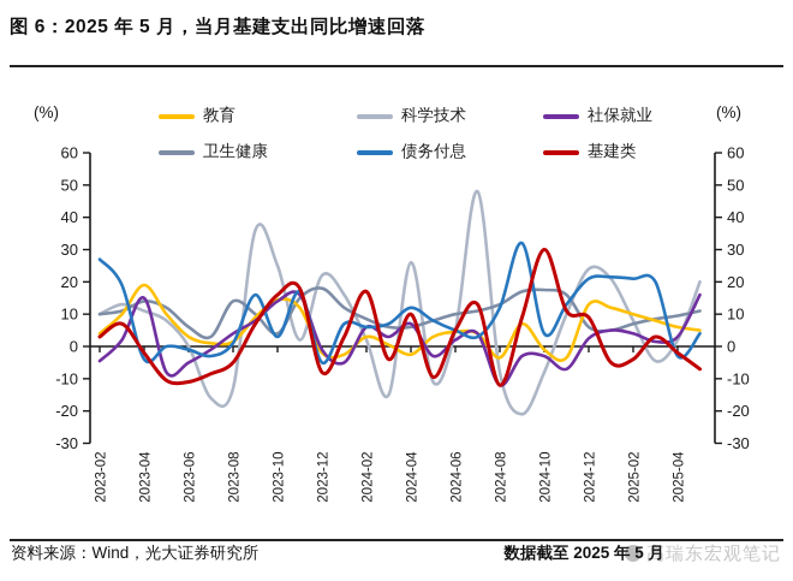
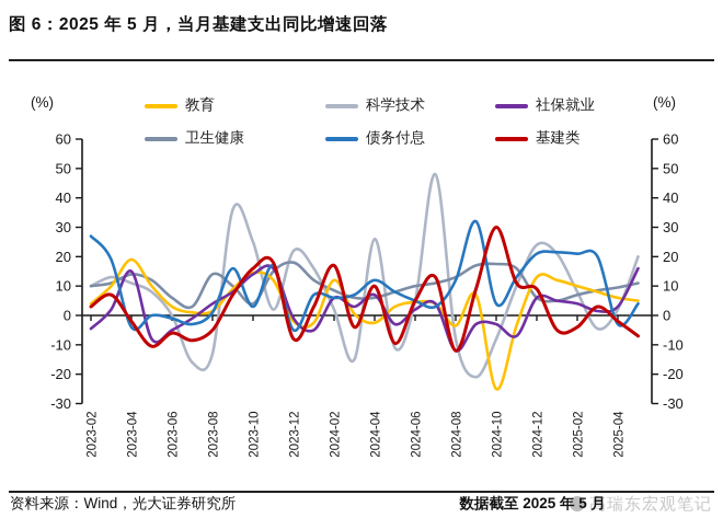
基建类/2023-06: -11 -> -6
教育/2024-02: 3 -> 12
教育/2024-10: -1 -> -25
社保就业/2024-12: 2 -> 6
